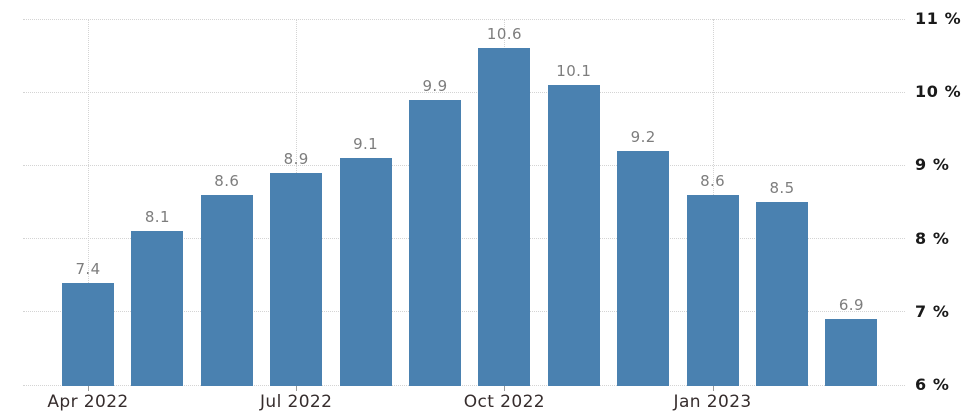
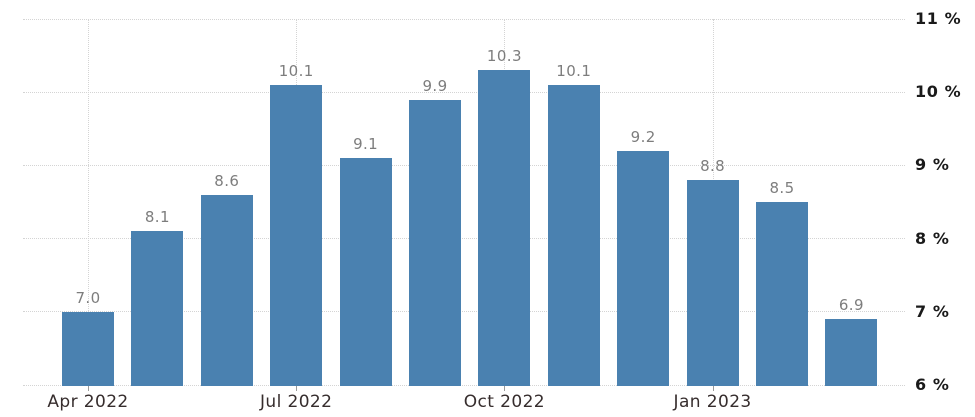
Apr 2022: 7.4 -> 7.0
Jul 2022: 8.9 -> 10.1
Oct 2022: 10.6 -> 10.3
Jan 2023: 8.6 -> 8.8
